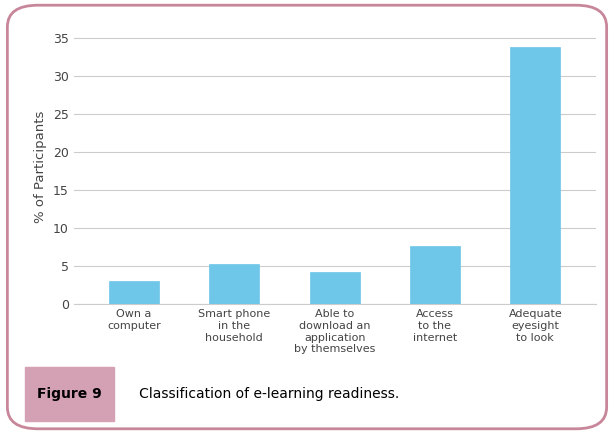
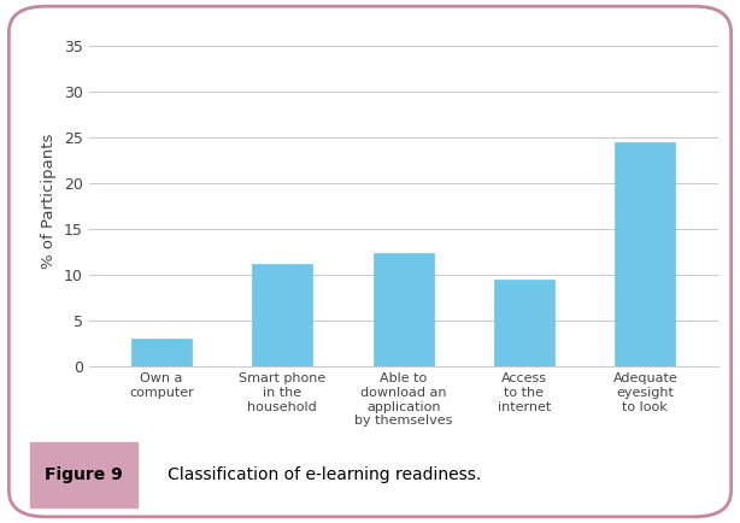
Smart phone in the household: 5.3 -> 11.2
Able to download an application by themselves: 4.2 -> 12.4
Access to the internet: 7.6 -> 9.4
Adequate eyesight to look: 33.8 -> 24.4
